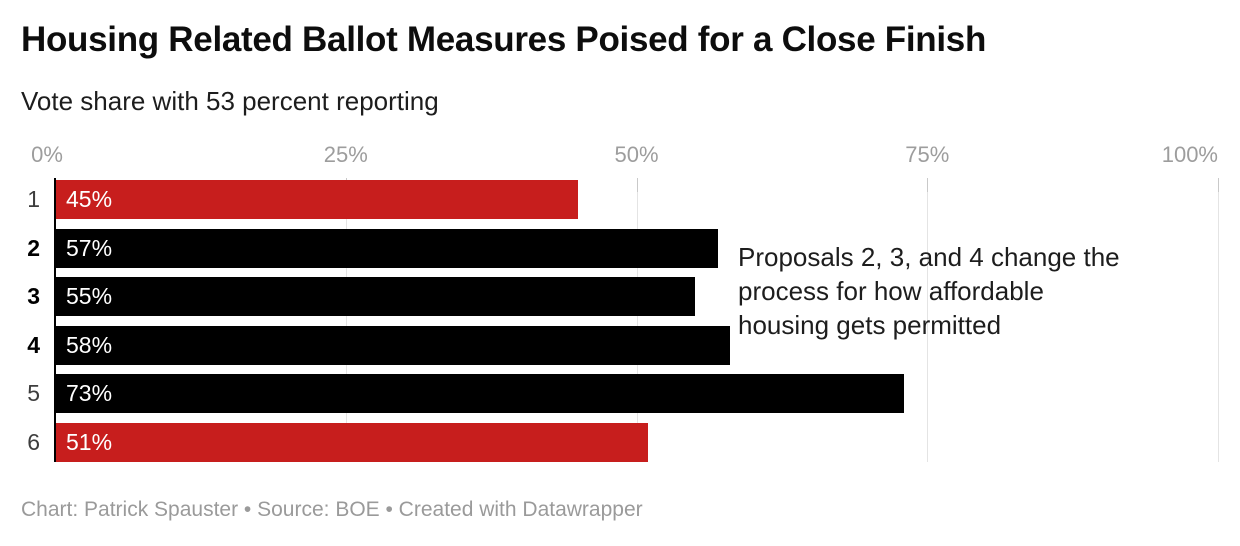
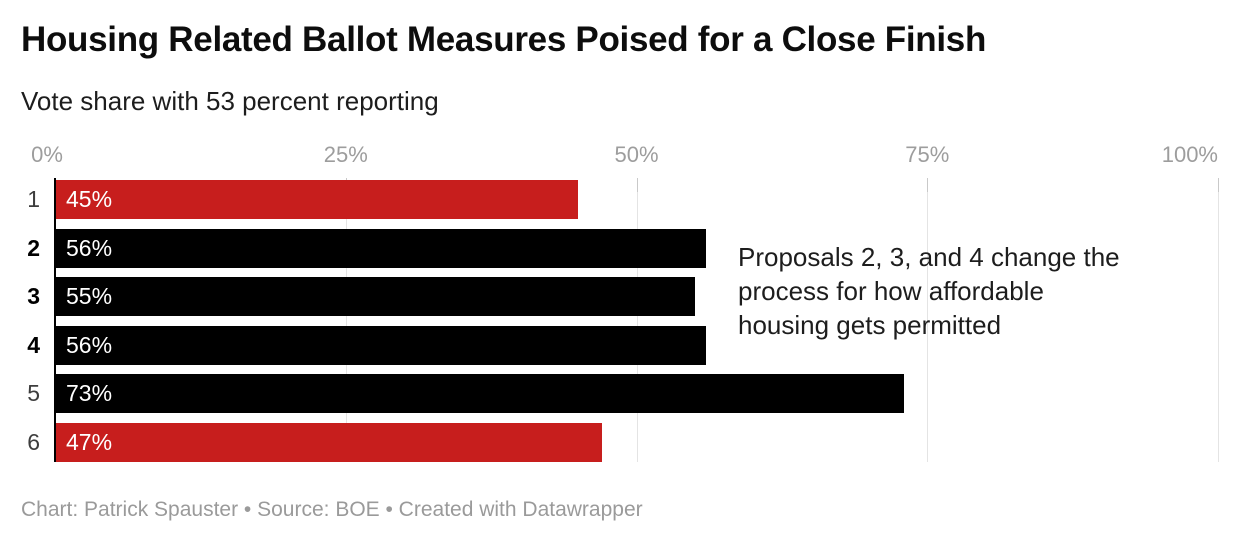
2: 57% -> 56%
4: 58% -> 56%
6: 51% -> 47%
